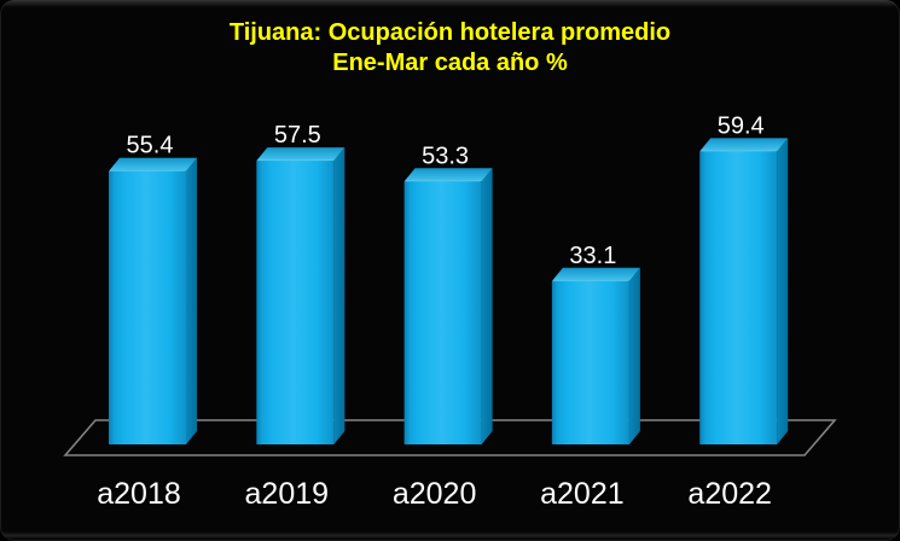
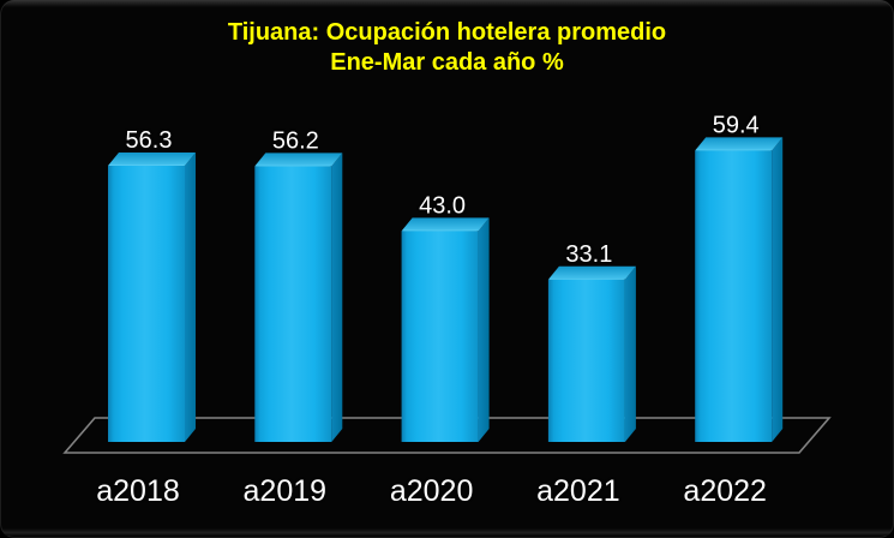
a2018: 55.4 -> 56.3
a2019: 57.5 -> 56.2
a2020: 53.3 -> 43.0
